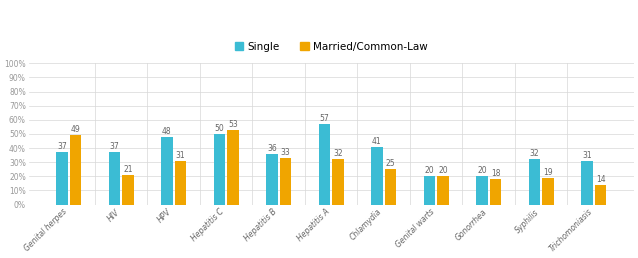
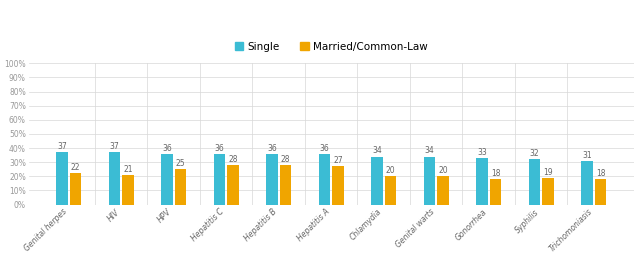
Married/Common-Law/Genital herpes: 49 -> 22
Single/HPV: 48 -> 36
Married/Common-Law/HPV: 31 -> 25
Single/Hepatitis C: 50 -> 36
Married/Common-Law/Hepatitis C: 53 -> 28
Married/Common-Law/Hepatitis B: 33 -> 28
Single/Hepatitis A: 57 -> 36
Married/Common-Law/Hepatitis A: 32 -> 27
Single/Chlamydia: 41 -> 34
Married/Common-Law/Chlamydia: 25 -> 20
Single/Genital warts: 20 -> 34
Single/Gonorrhea: 20 -> 33
Married/Common-Law/Trichomoniasis: 14 -> 18
